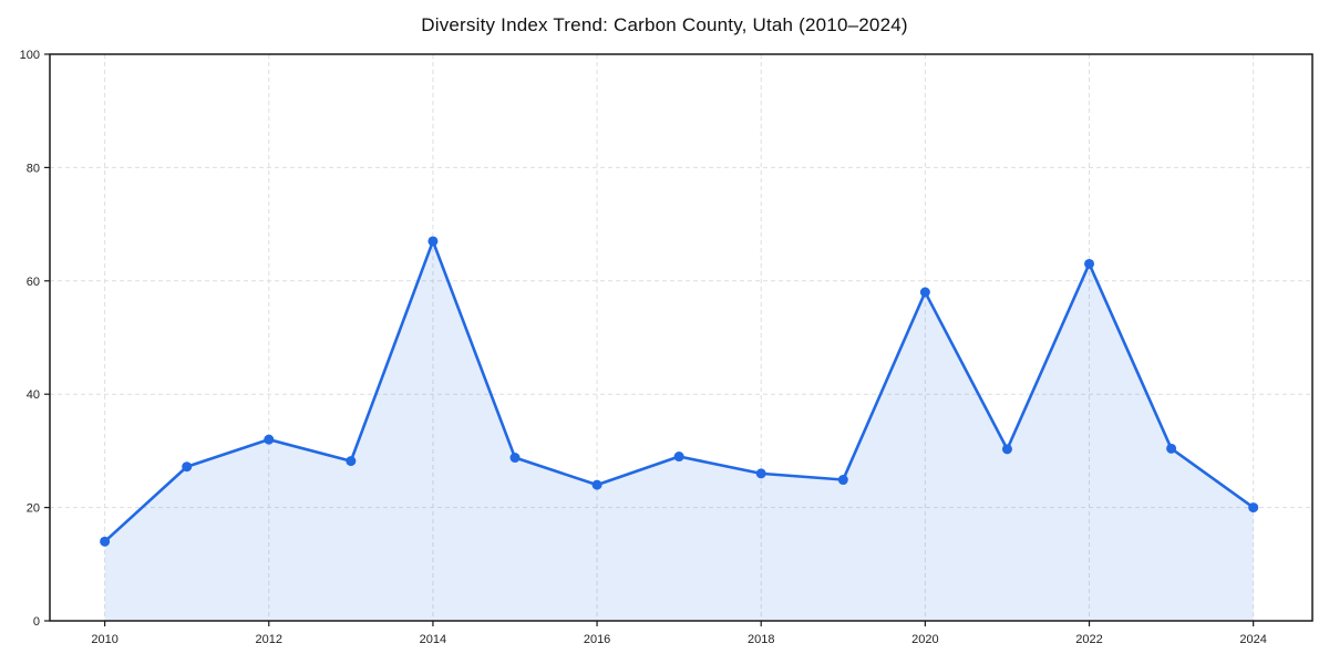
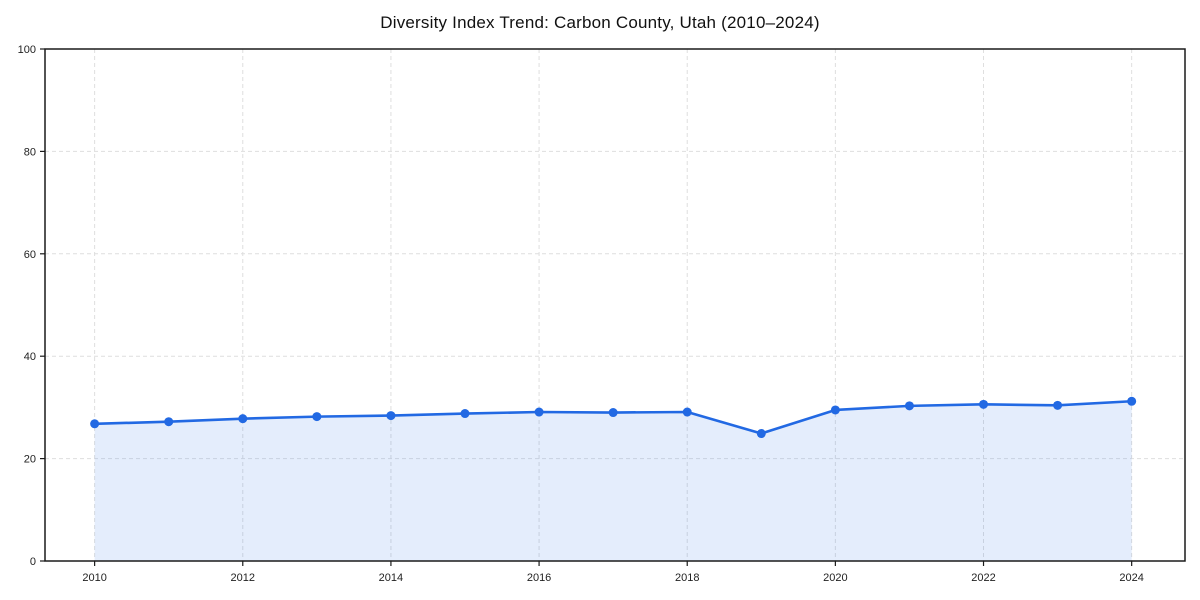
2010: 14 -> 27
2012: 32 -> 28
2014: 67 -> 28
2016: 24 -> 29
2018: 26 -> 29
2020: 58 -> 30
2022: 63 -> 31
2024: 20 -> 31
